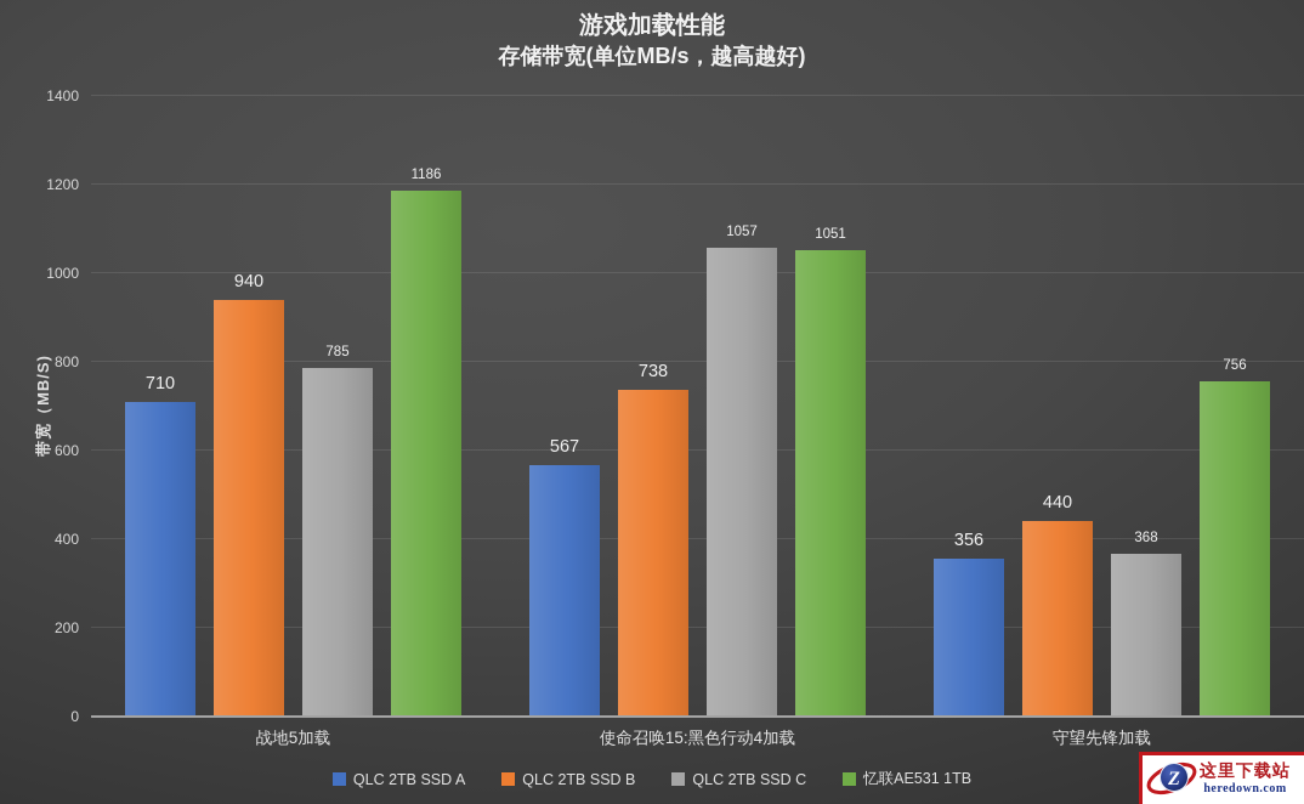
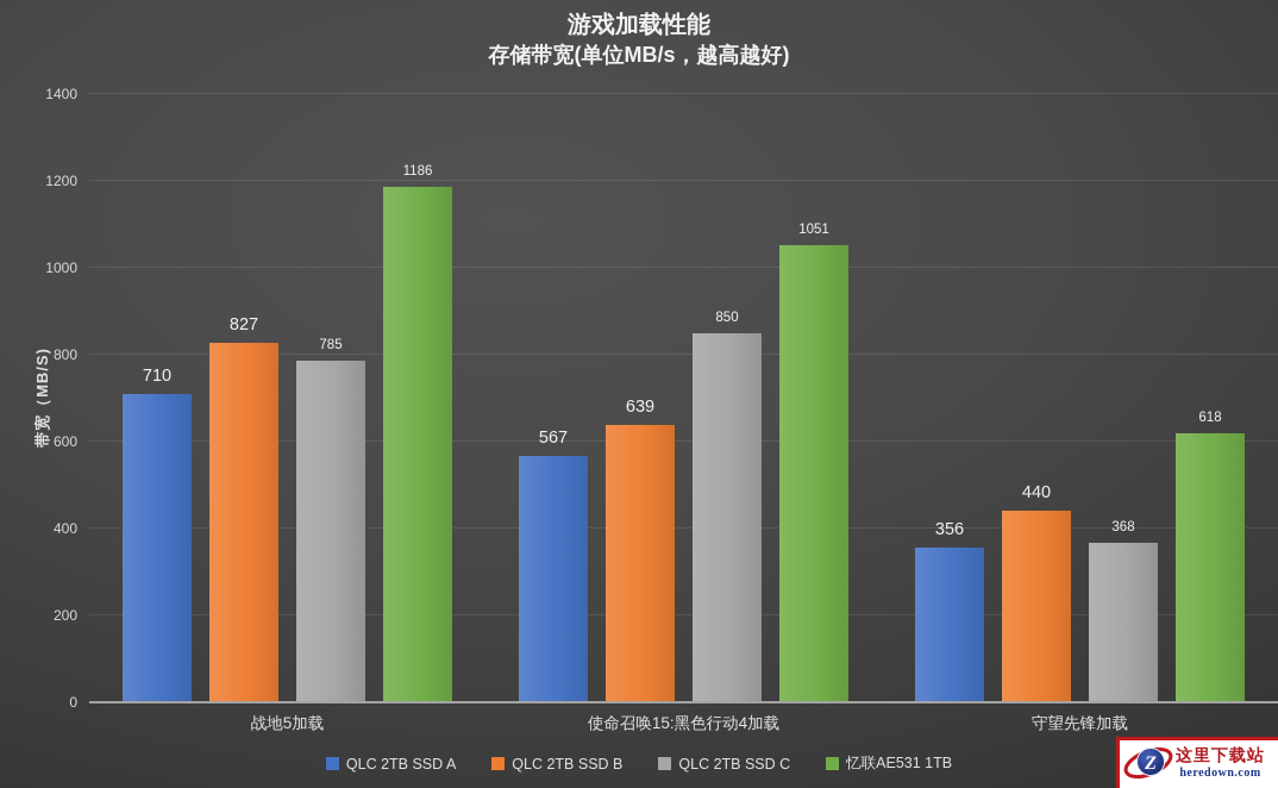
QLC 2TB SSD B/战地5加载: 940 -> 827
QLC 2TB SSD B/使命召唤15:黑色行动4加载: 738 -> 639
QLC 2TB SSD C/使命召唤15:黑色行动4加载: 1057 -> 850
忆联AE531 1TB/守望先锋加载: 756 -> 618
